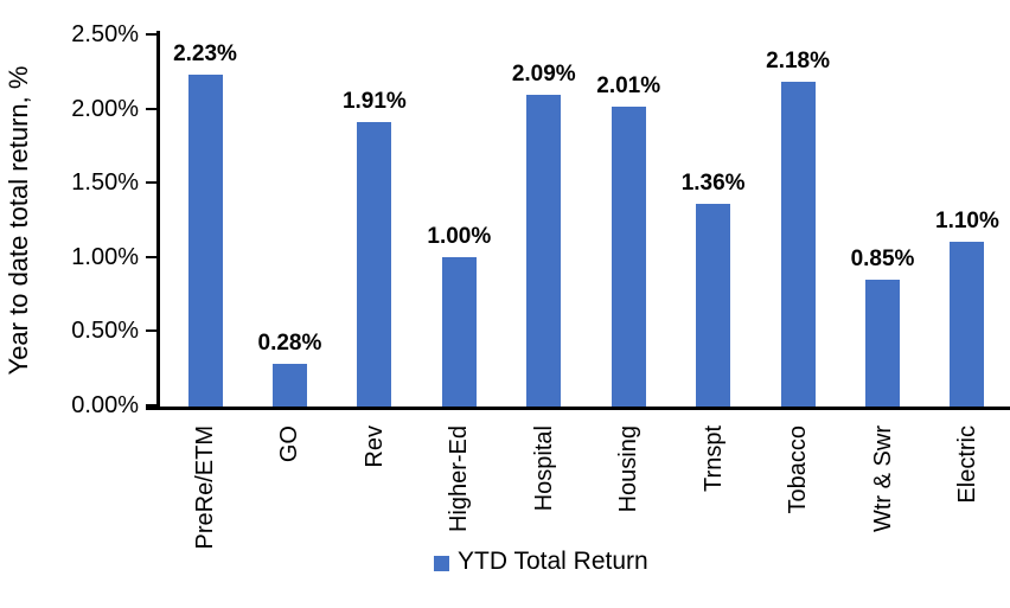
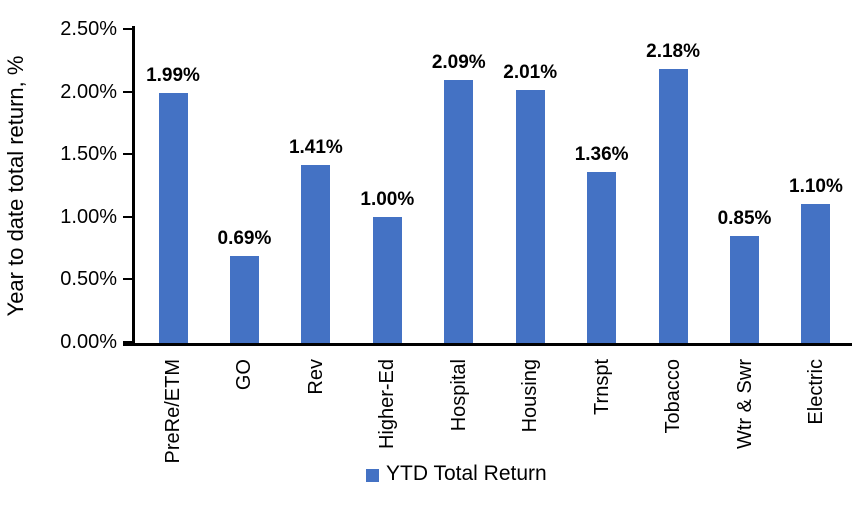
PreRe/ETM: 2.23% -> 1.99%
GO: 0.28% -> 0.69%
Rev: 1.91% -> 1.41%
